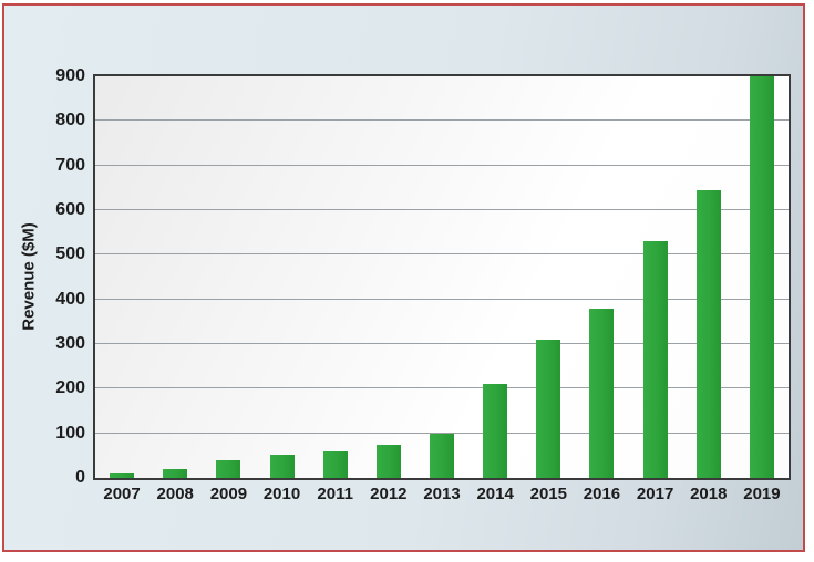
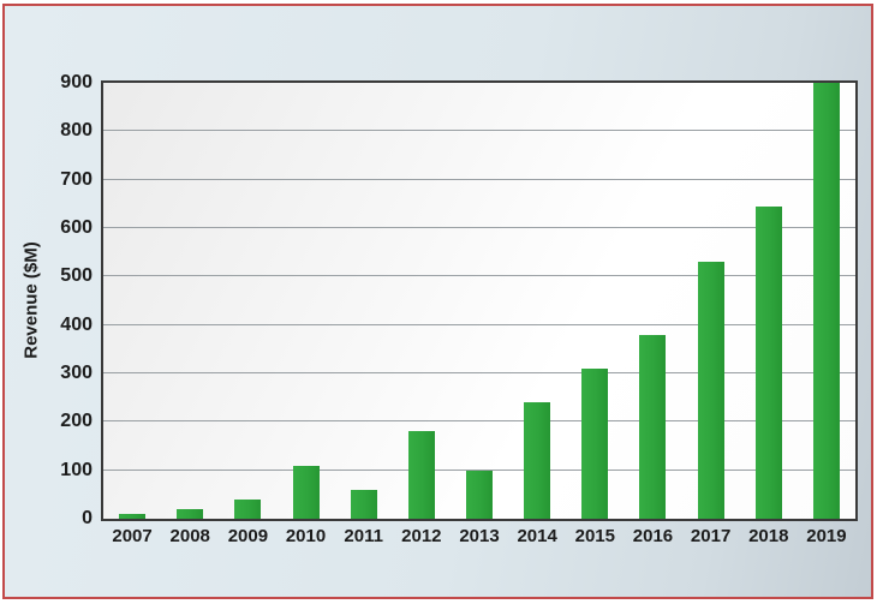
2010: 50 -> 110
2012: 80 -> 180
2014: 210 -> 240
